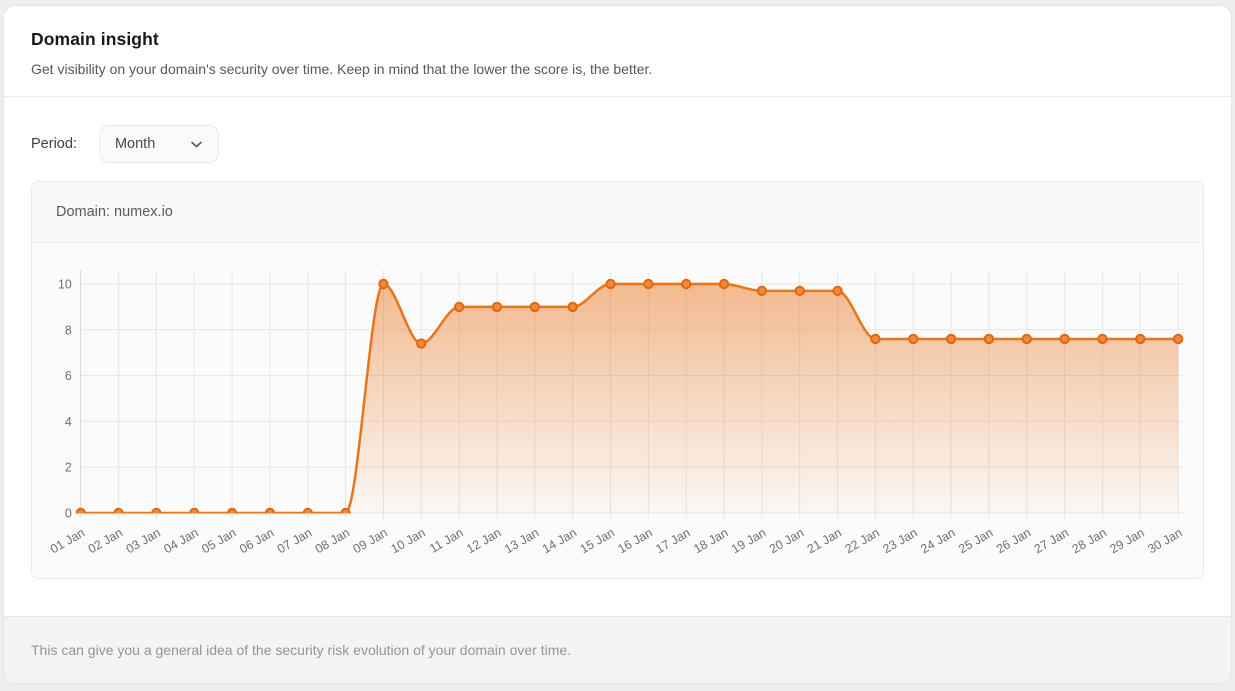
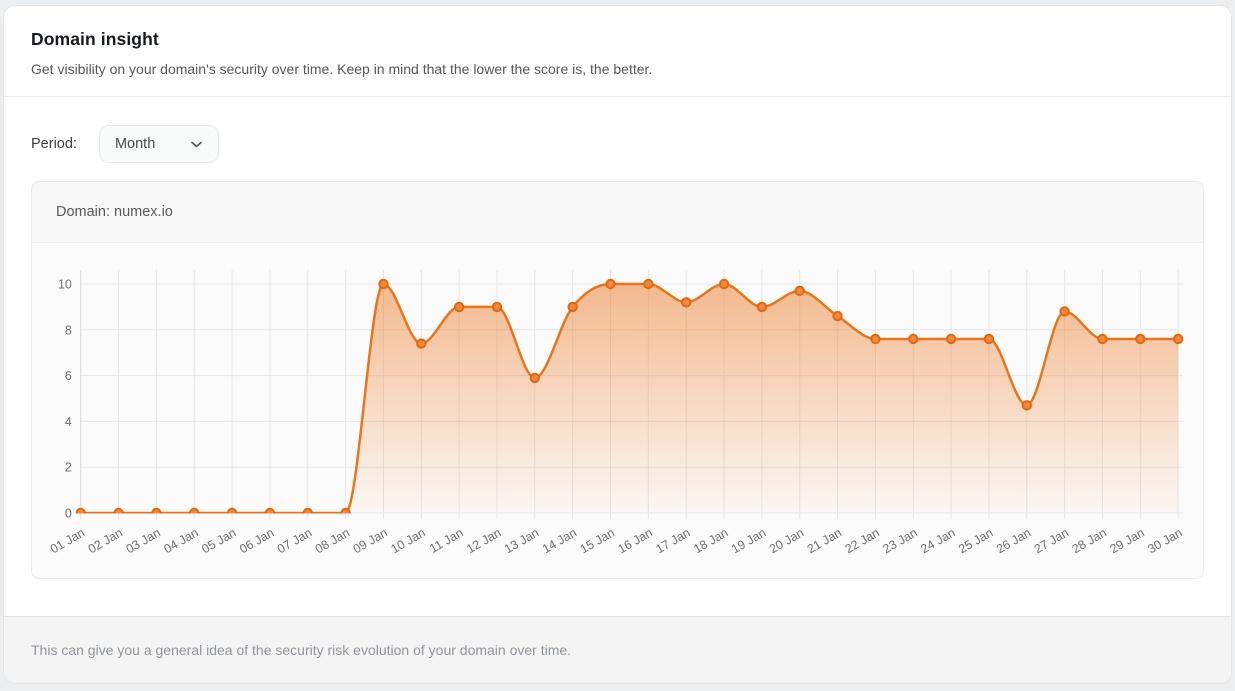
13 Jan: 9.0 -> 5.9
17 Jan: 10.0 -> 9.2
19 Jan: 9.7 -> 9.0
21 Jan: 9.7 -> 8.6
26 Jan: 7.6 -> 4.7
27 Jan: 7.6 -> 8.8
